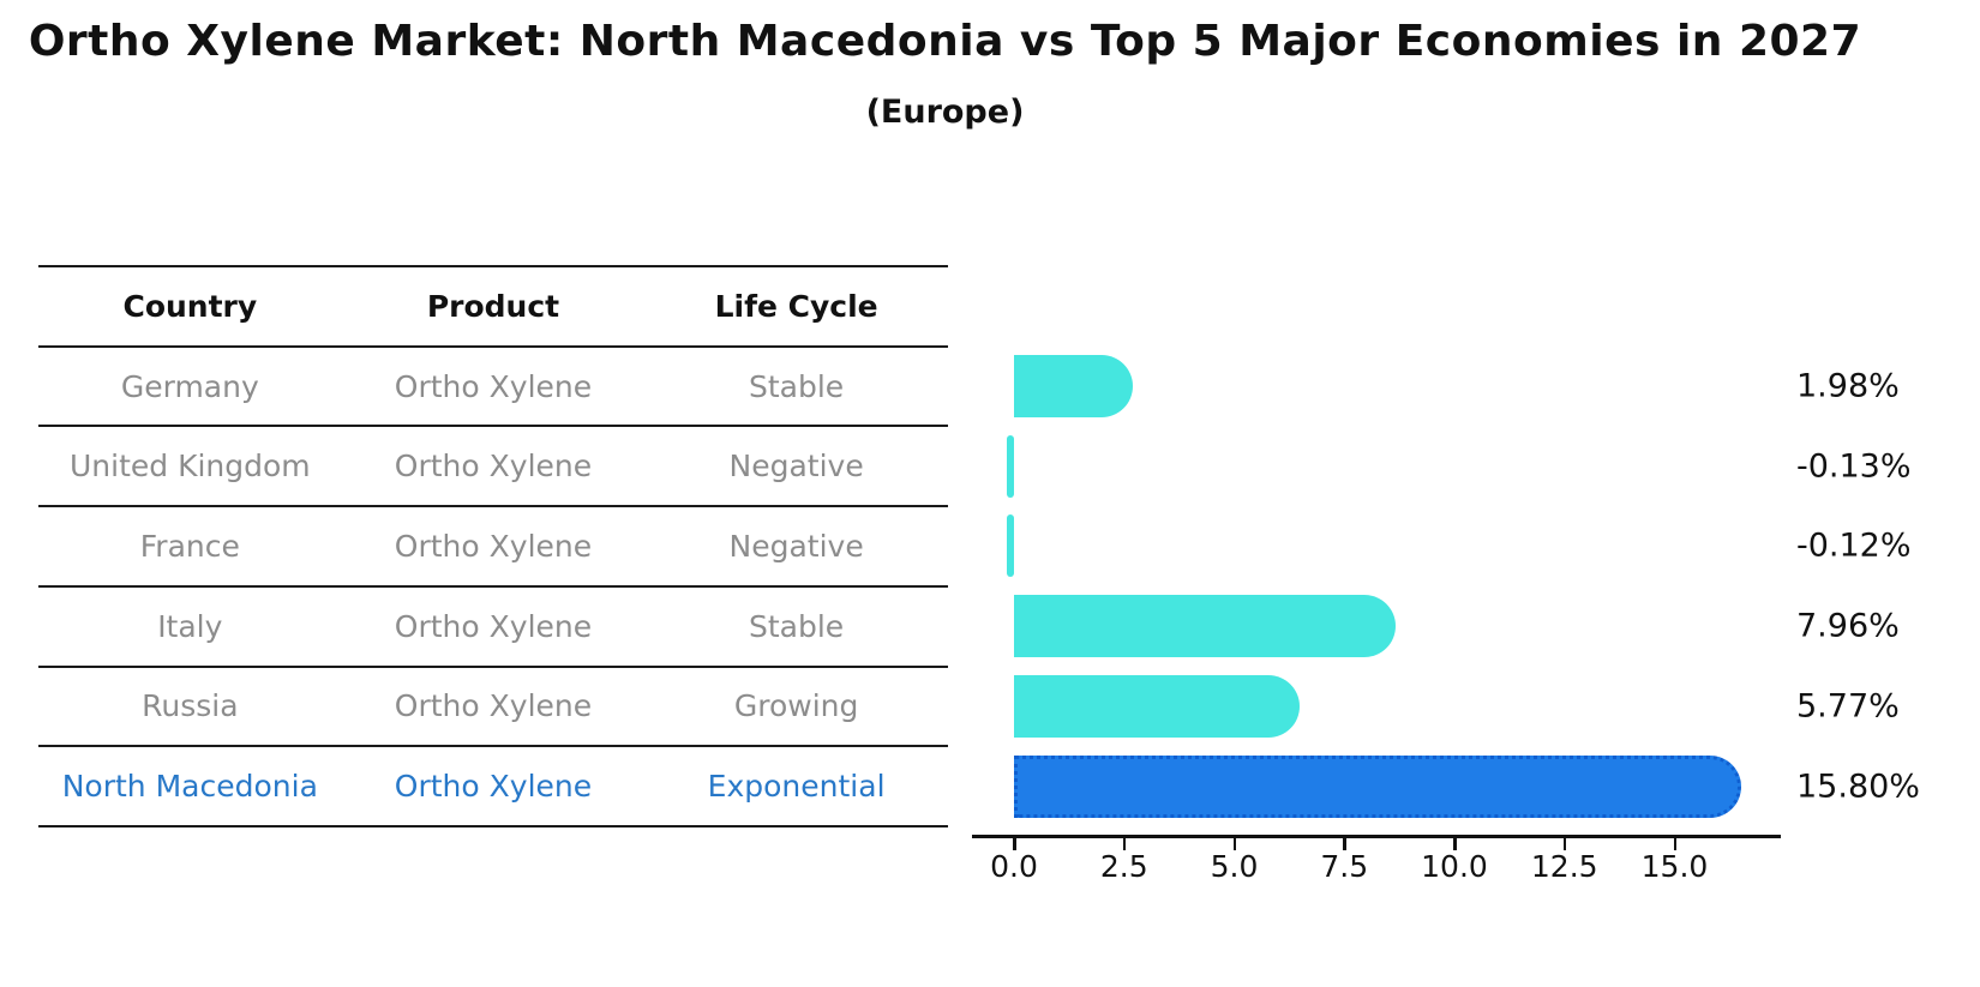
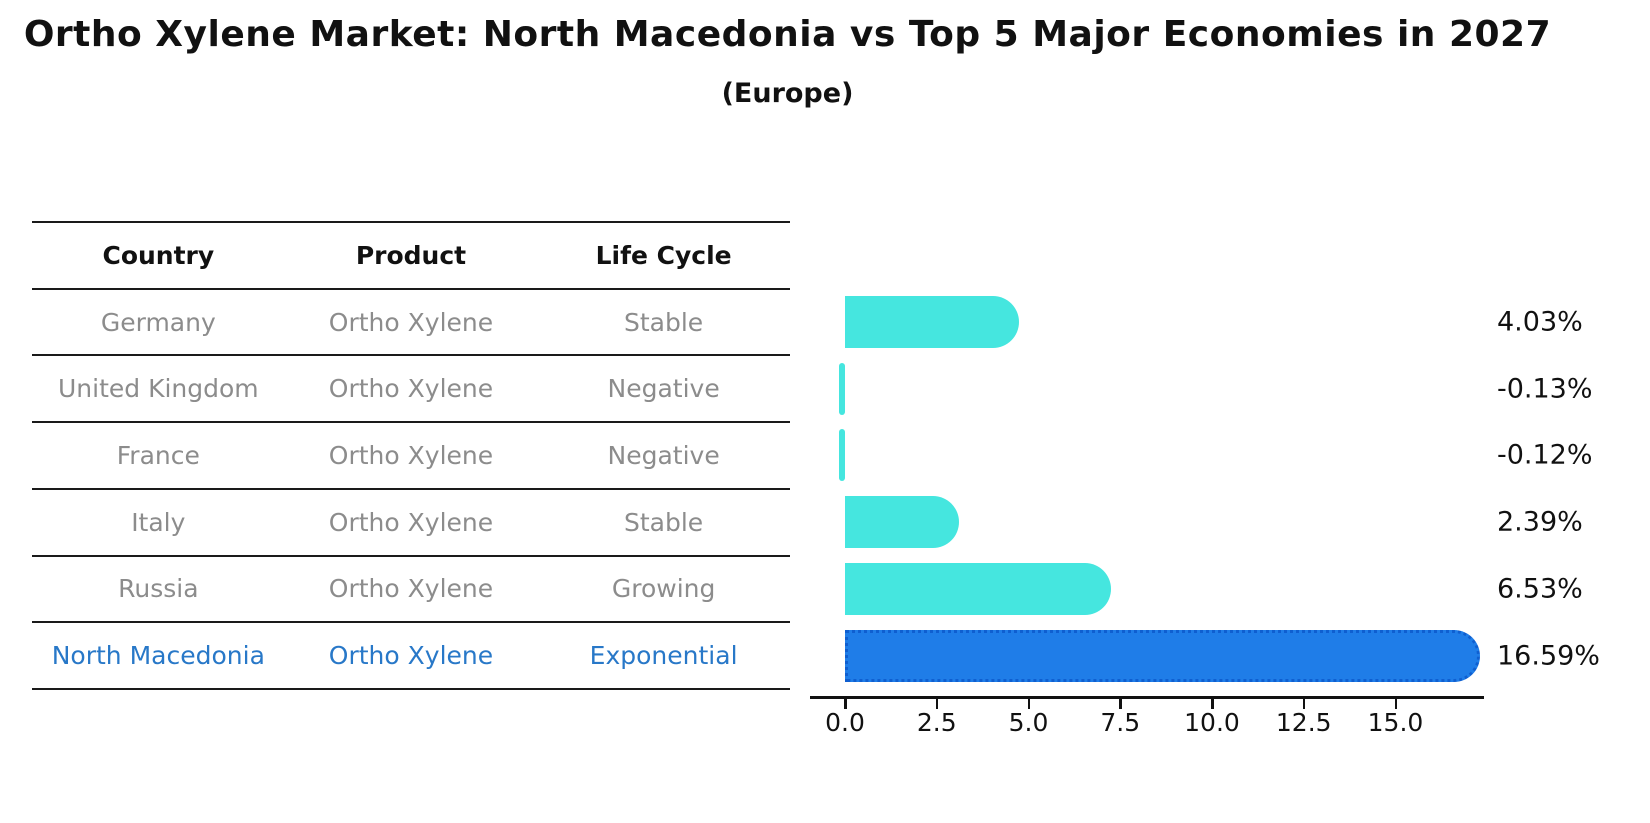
Germany: 1.98% -> 4.03%
Italy: 7.96% -> 2.39%
Russia: 5.77% -> 6.53%
North Macedonia: 15.80% -> 16.59%
